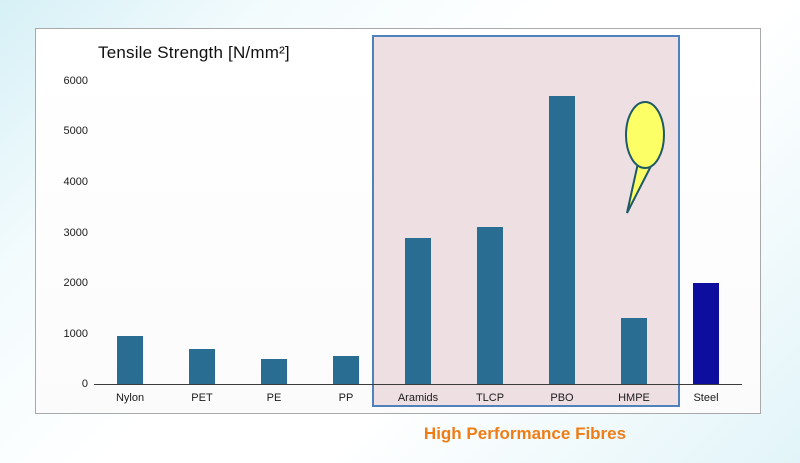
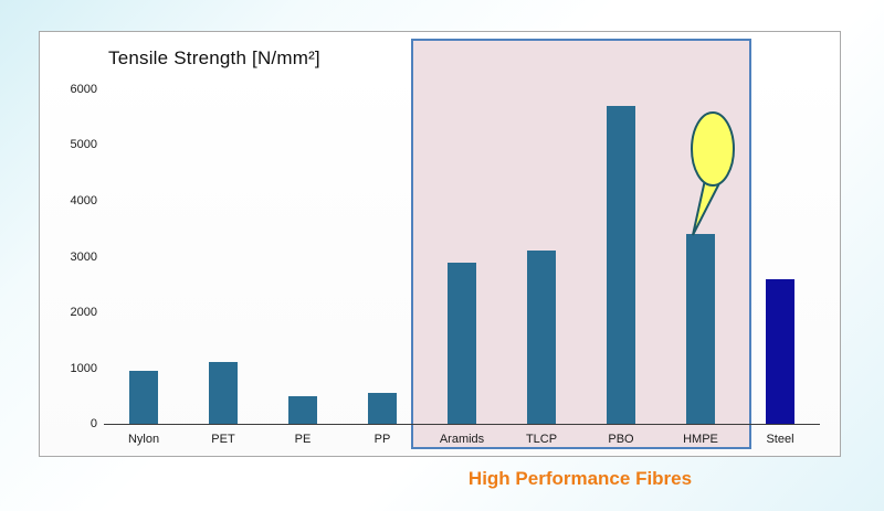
PET: 700 -> 1100
HMPE: 1300 -> 3400
Steel: 2000 -> 2600
